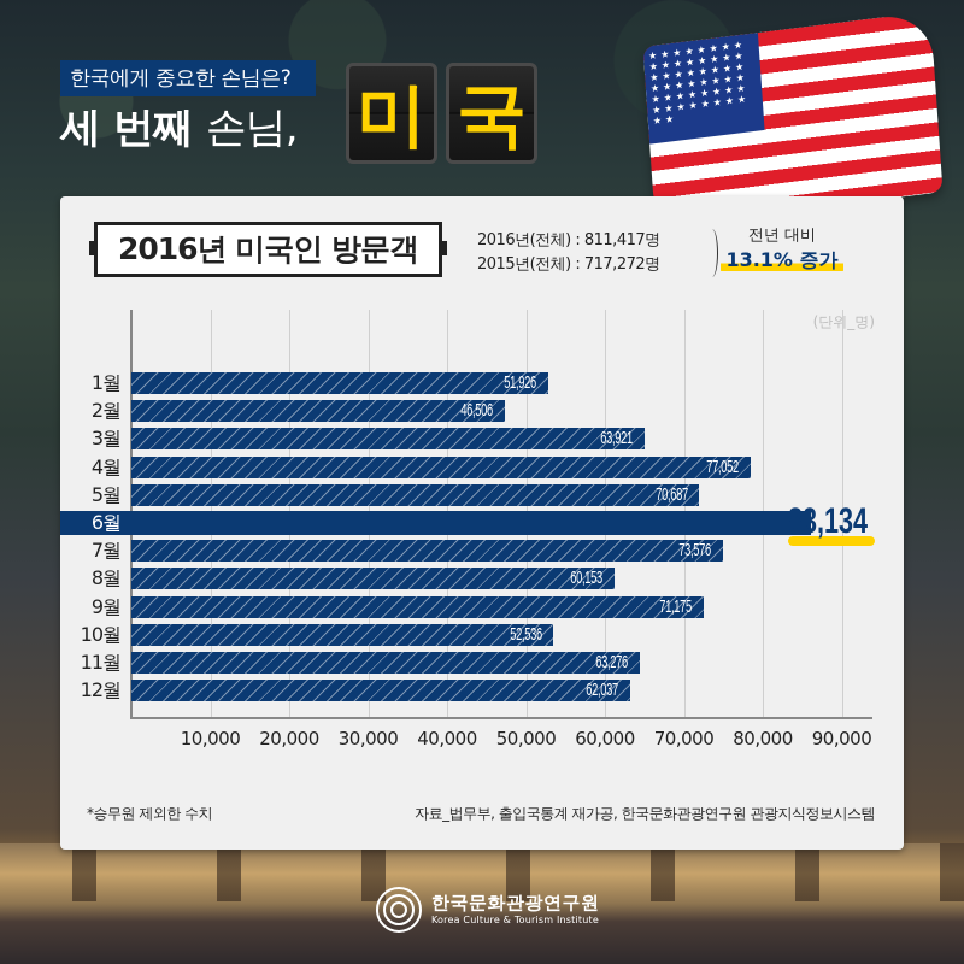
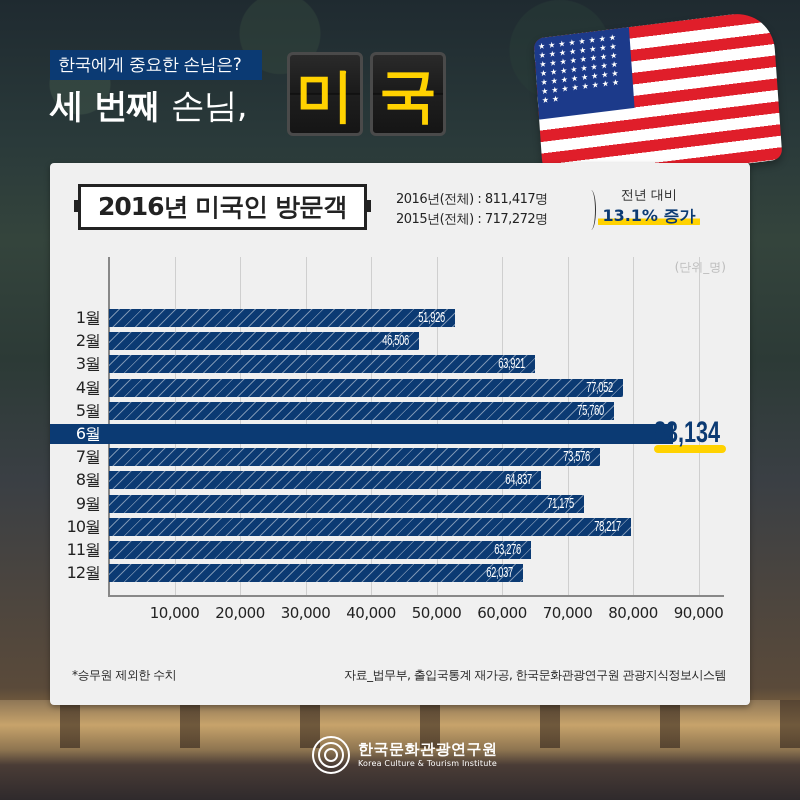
5월: 70,687 -> 75,760
8월: 60,153 -> 64,837
10월: 52,536 -> 78,217
